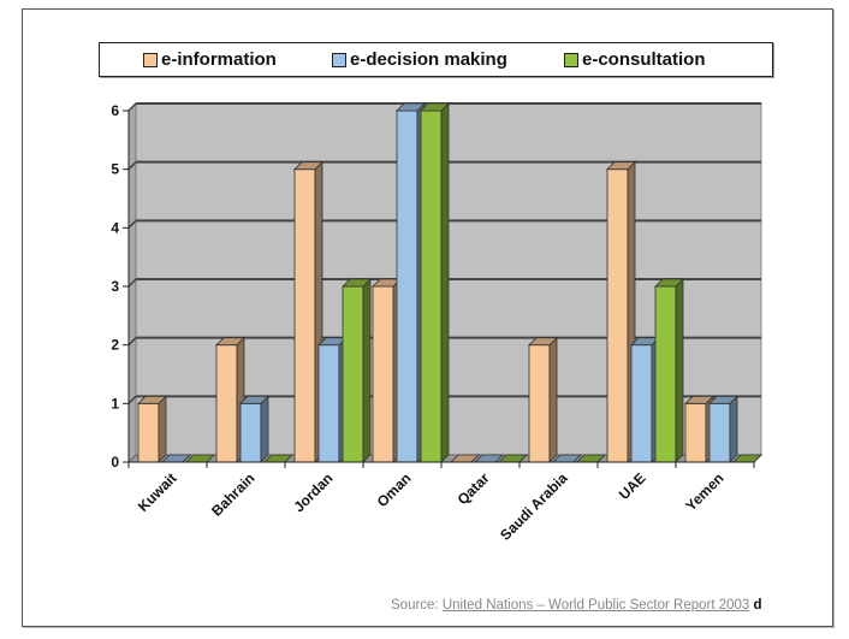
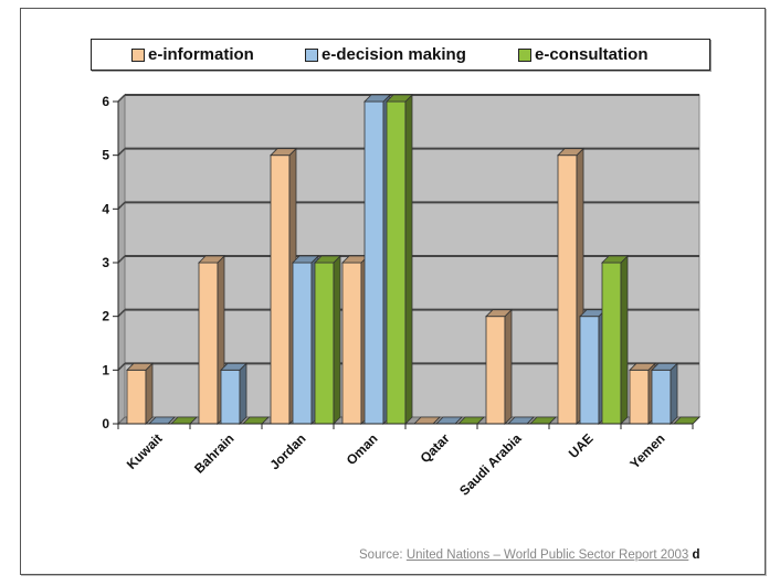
e-information/Bahrain: 2 -> 3
e-decision making/Jordan: 2 -> 3
